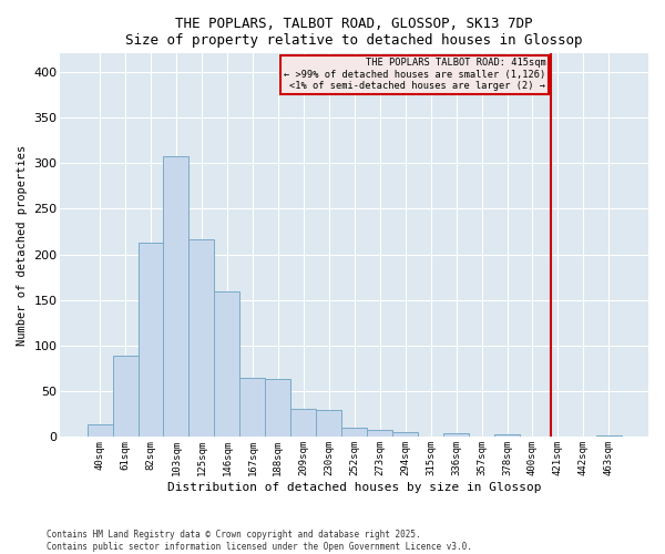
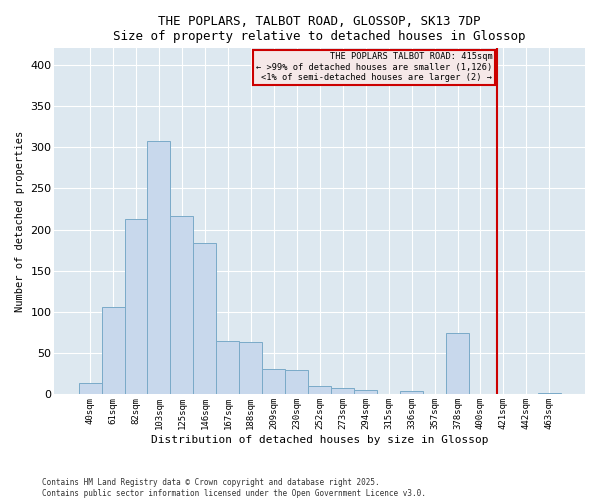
61sqm: 89 -> 106
146sqm: 160 -> 184
378sqm: 3 -> 74
